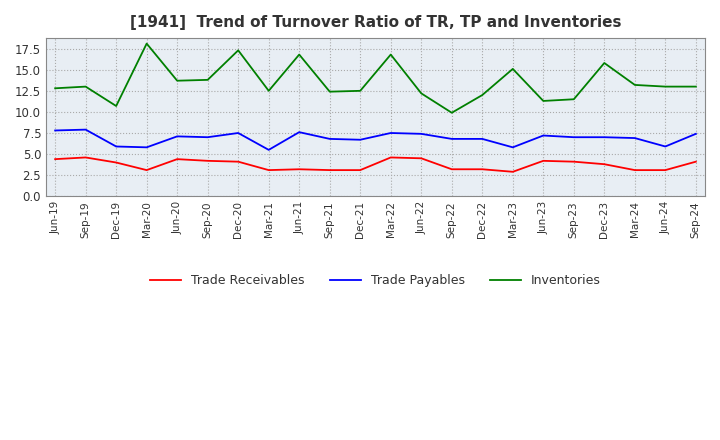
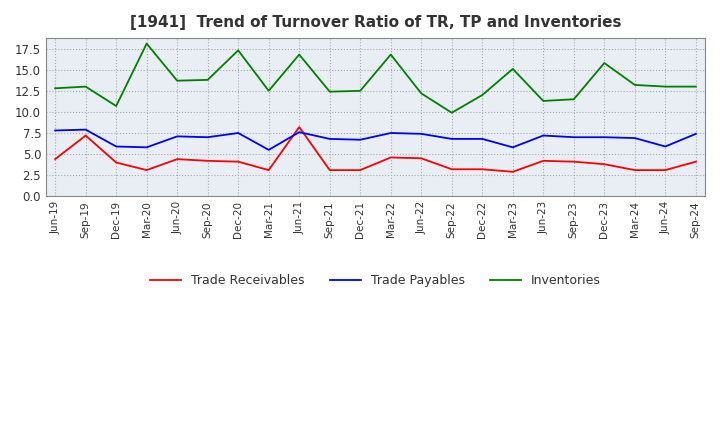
Trade Receivables/Sep-19: 4.6 -> 7.2
Trade Receivables/Jun-21: 3.2 -> 8.2
